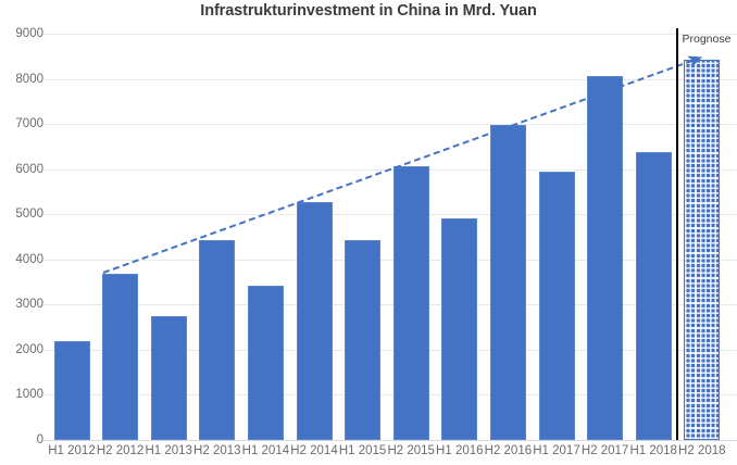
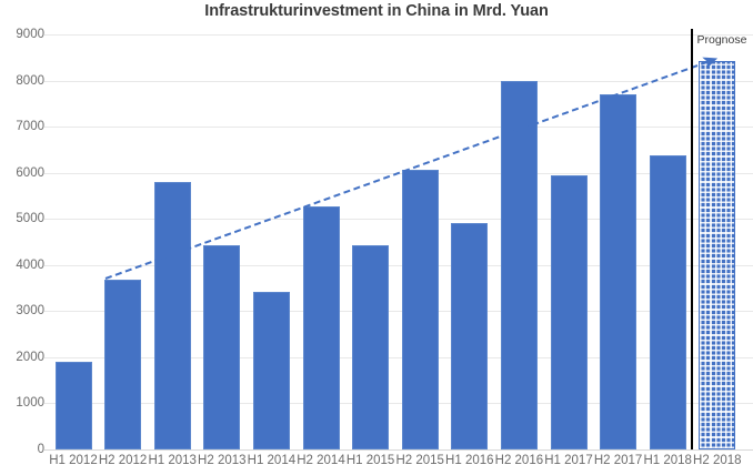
H1 2012: 2200 -> 1900
H1 2013: 2700 -> 5800
H2 2016: 7000 -> 8000
H2 2017: 8100 -> 7700
